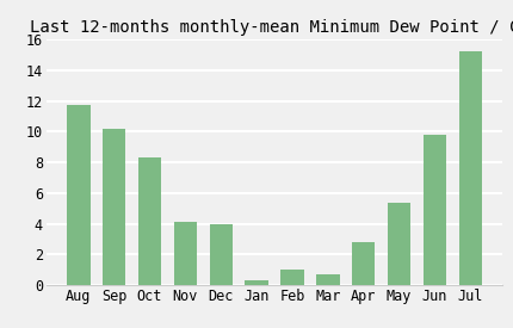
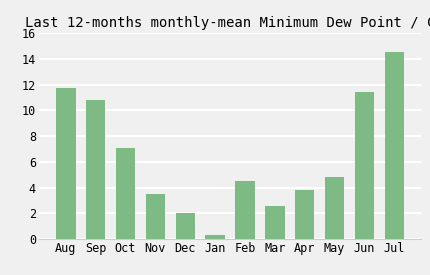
Sep: 10.2 -> 10.8
Oct: 8.3 -> 7.1
Nov: 4.1 -> 3.5
Dec: 4.0 -> 2.0
Feb: 1.0 -> 4.5
Mar: 0.8 -> 2.6
Apr: 2.8 -> 3.8
May: 5.4 -> 4.8
Jun: 9.8 -> 11.4
Jul: 15.2 -> 14.5
